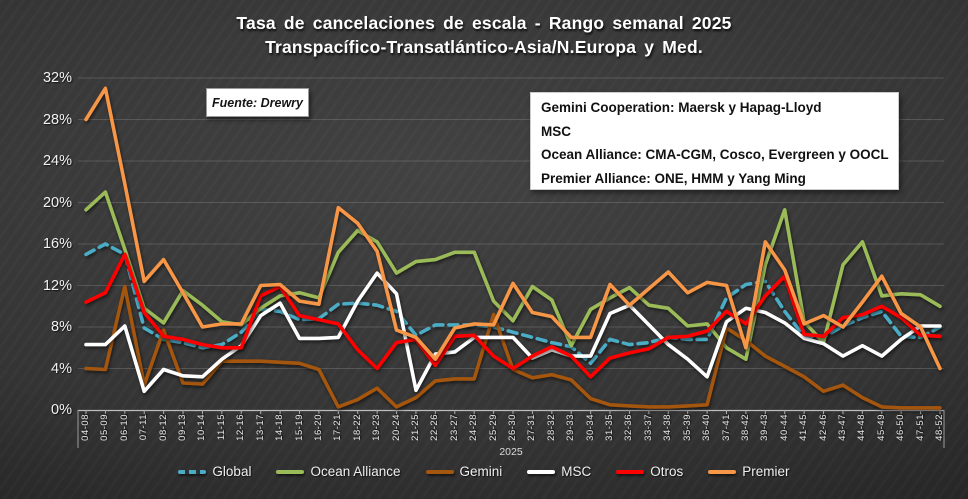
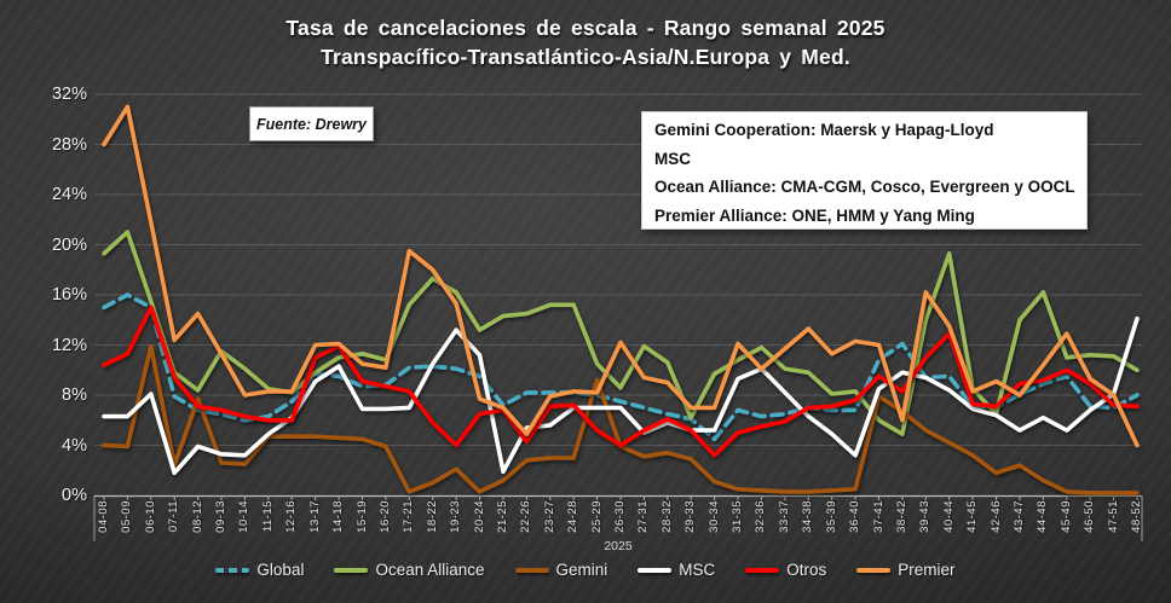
Global/39-43: 12.4% -> 9.4%
MSC/48-52: 8.1% -> 14.1%
